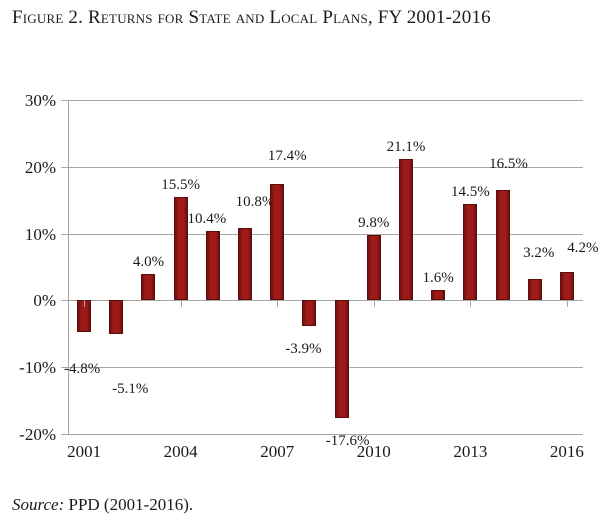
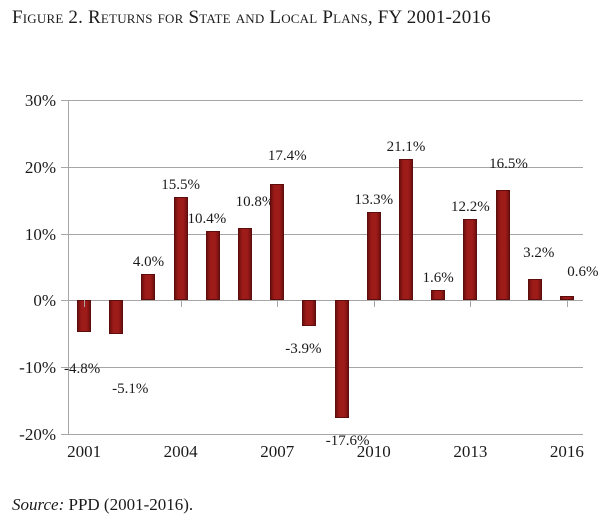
2010: 9.8% -> 13.3%
2013: 14.5% -> 12.2%
2016: 4.2% -> 0.6%
